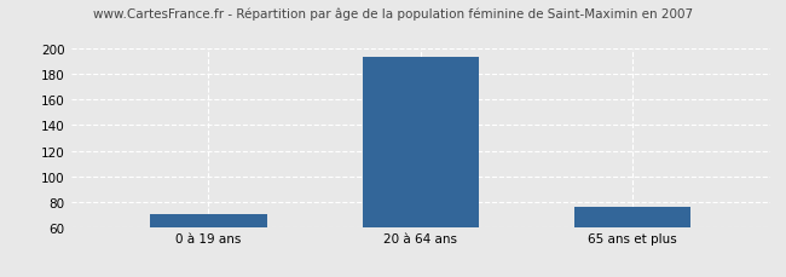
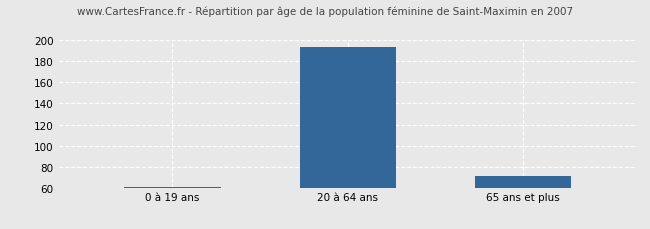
0 à 19 ans: 70 -> 61
65 ans et plus: 76 -> 71
